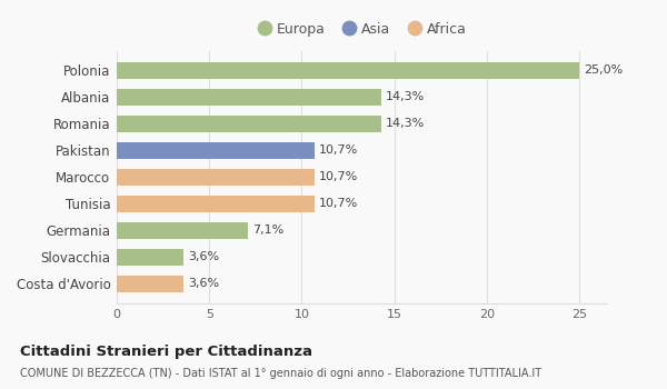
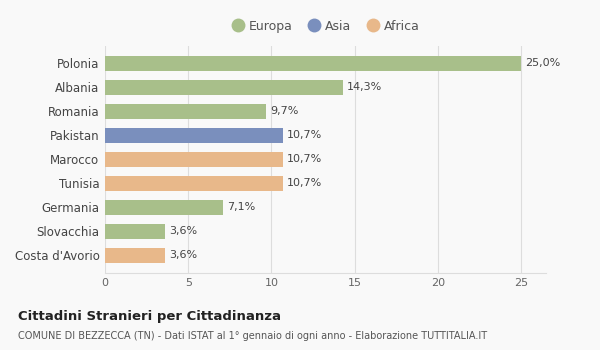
Romania: 14,3% -> 9,7%
